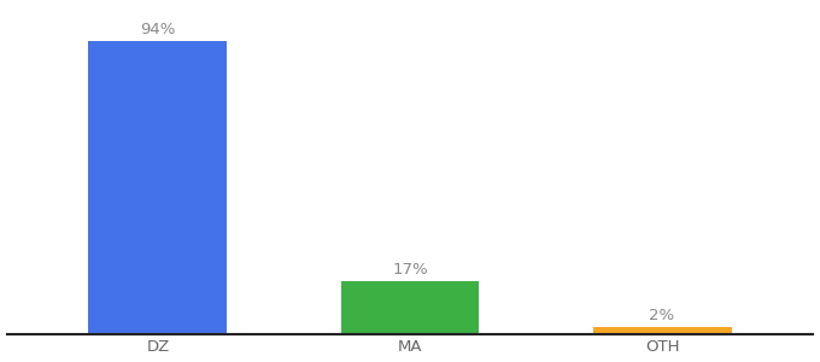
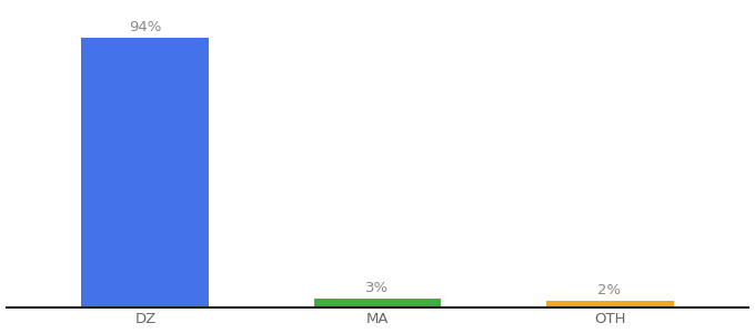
MA: 17% -> 3%
